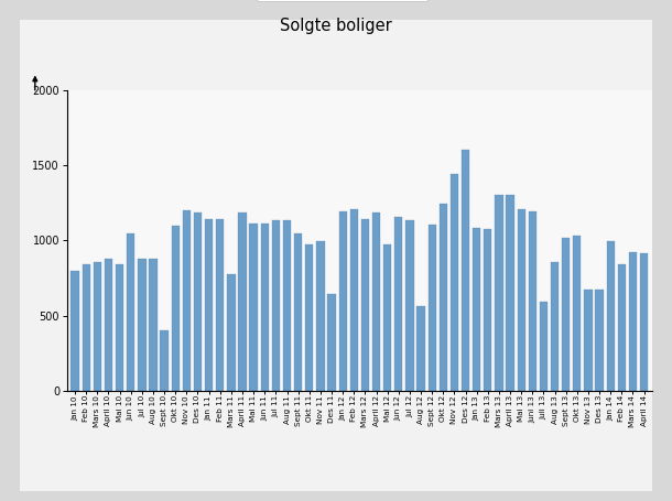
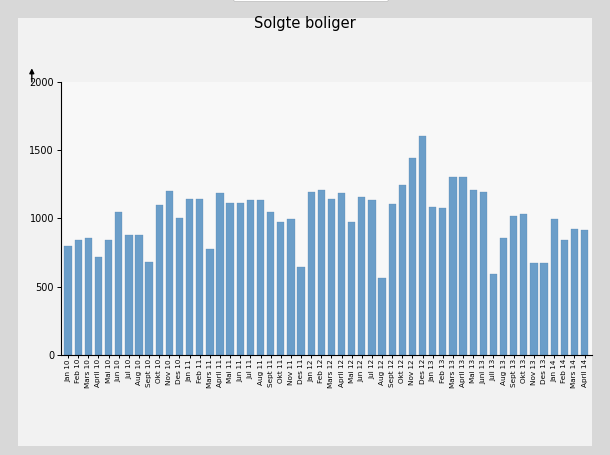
April 10: 880 -> 720
Sept 10: 400 -> 680
Des 10: 1180 -> 1000
